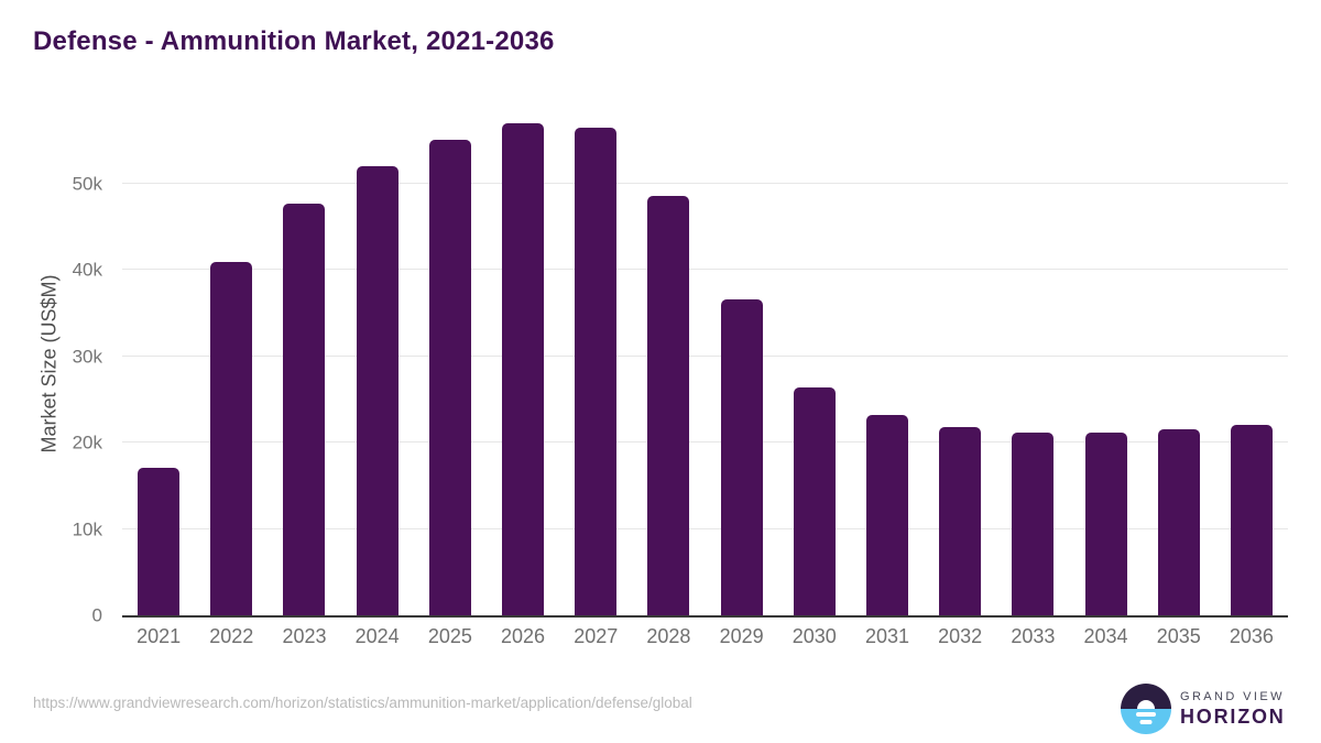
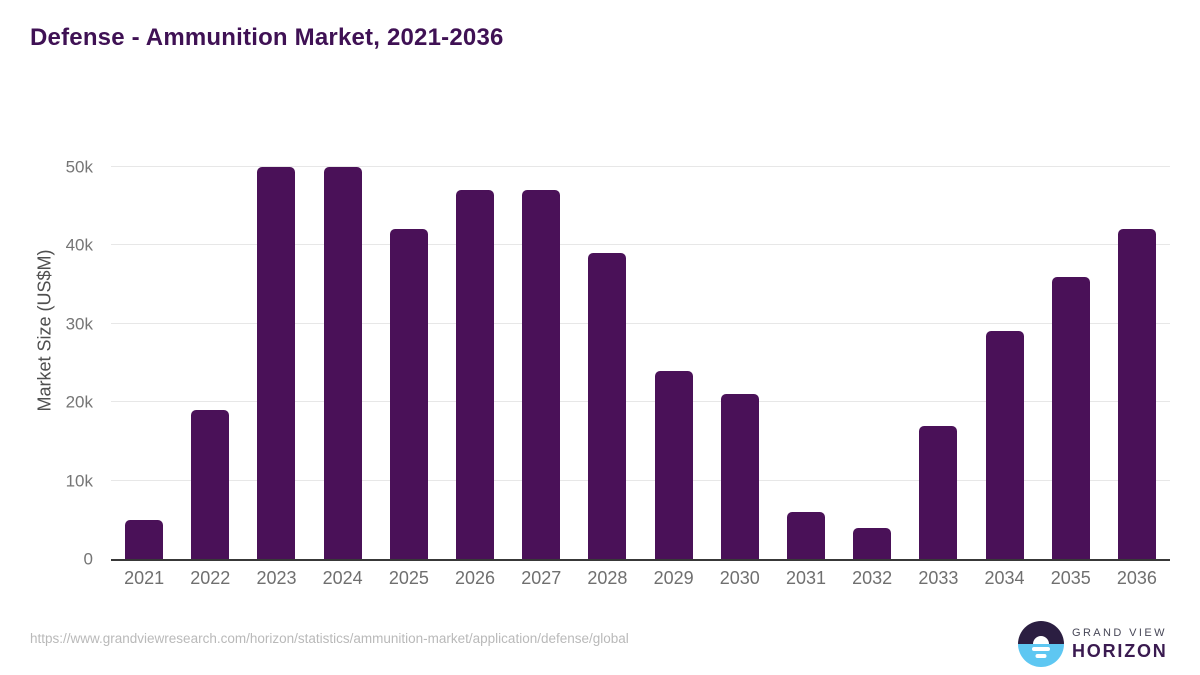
2021: 17k -> 5k
2022: 41k -> 19k
2023: 48k -> 50k
2024: 52k -> 50k
2025: 55k -> 42k
2026: 57k -> 47k
2027: 56k -> 47k
2028: 48k -> 39k
2029: 37k -> 24k
2030: 26k -> 21k
2031: 23k -> 6k
2032: 22k -> 4k
2033: 21k -> 17k
2034: 21k -> 29k
2035: 22k -> 36k
2036: 22k -> 42k
